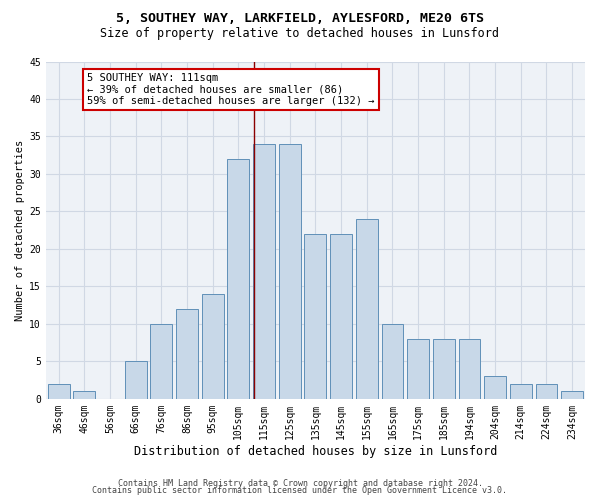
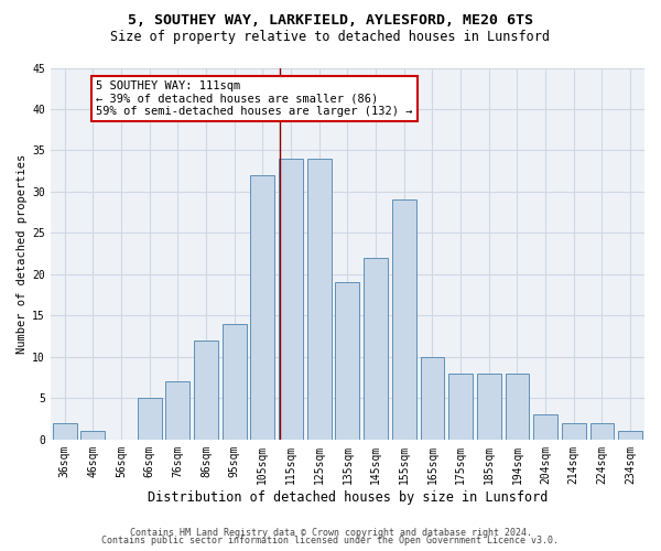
76sqm: 10 -> 7
135sqm: 22 -> 19
155sqm: 24 -> 29
